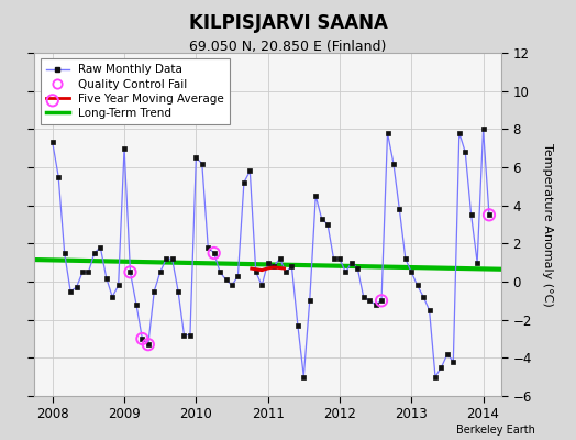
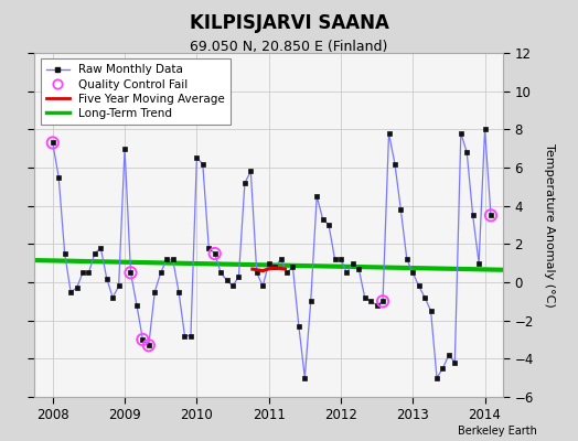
Quality Control Fail/2008: 9.5 -> 7.3
